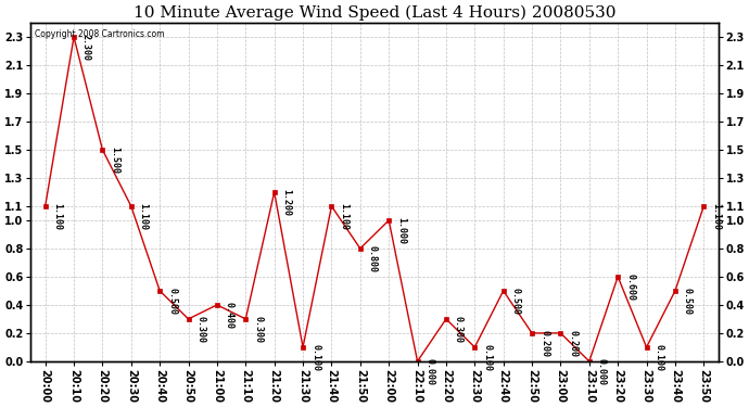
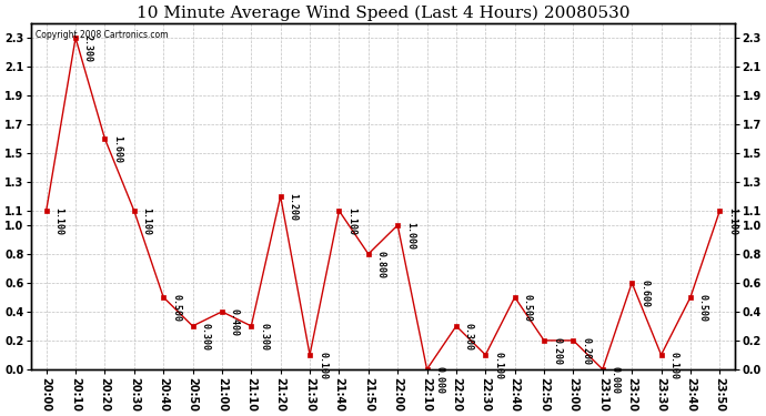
20:20: 1.500 -> 1.600
